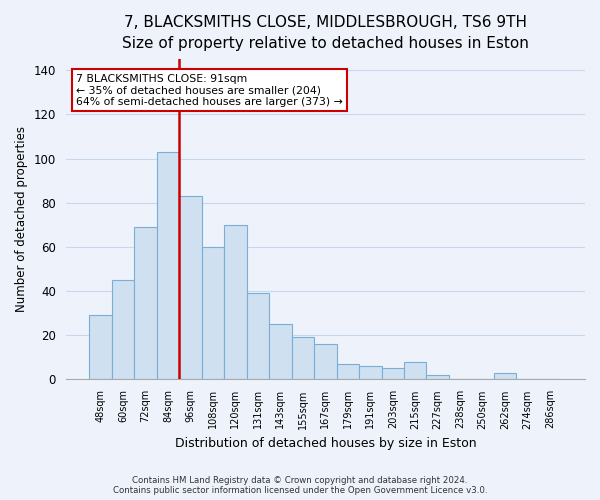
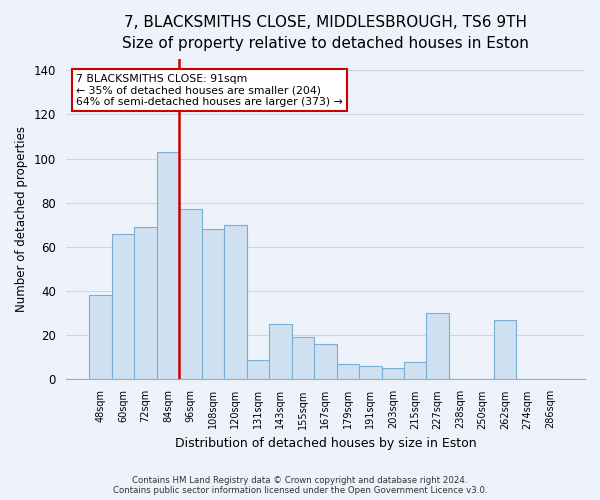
48sqm: 29 -> 38
60sqm: 45 -> 66
96sqm: 83 -> 77
108sqm: 60 -> 68
131sqm: 39 -> 9
227sqm: 2 -> 30
262sqm: 3 -> 27
